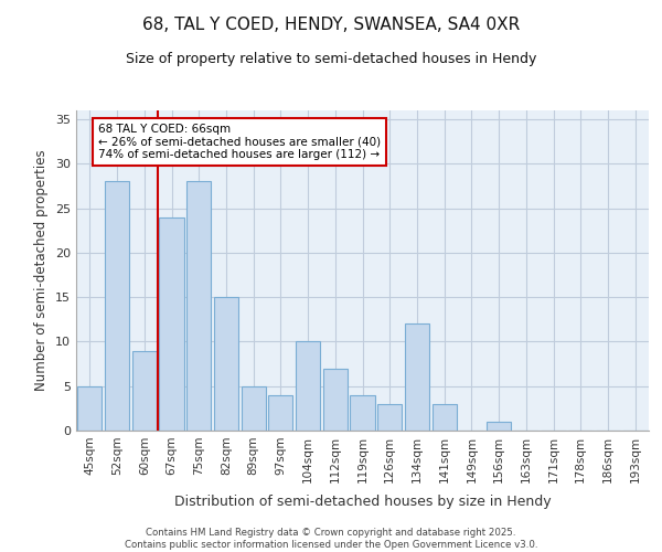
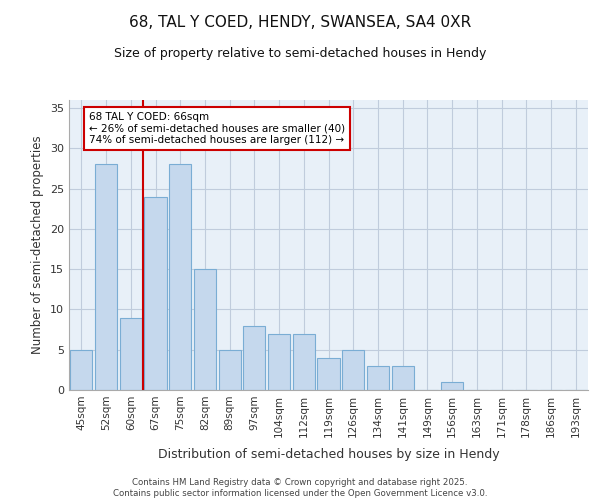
97sqm: 4 -> 8
104sqm: 10 -> 7
126sqm: 3 -> 5
134sqm: 12 -> 3
